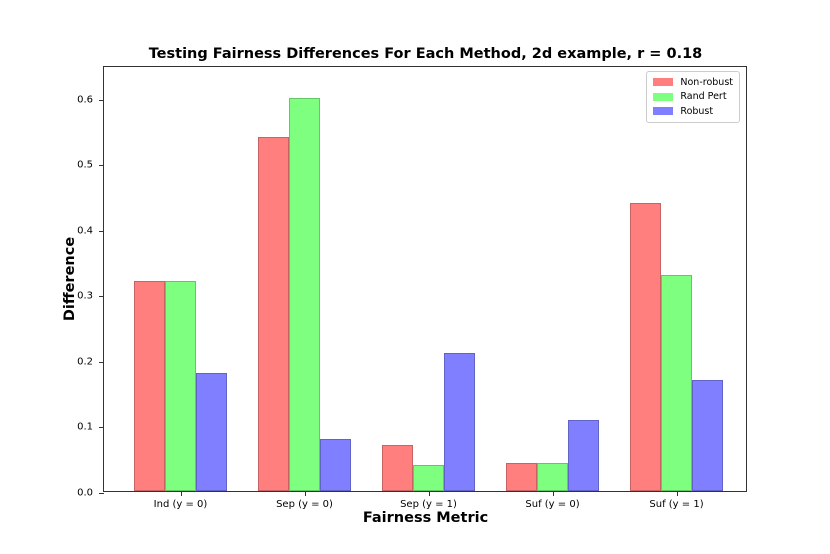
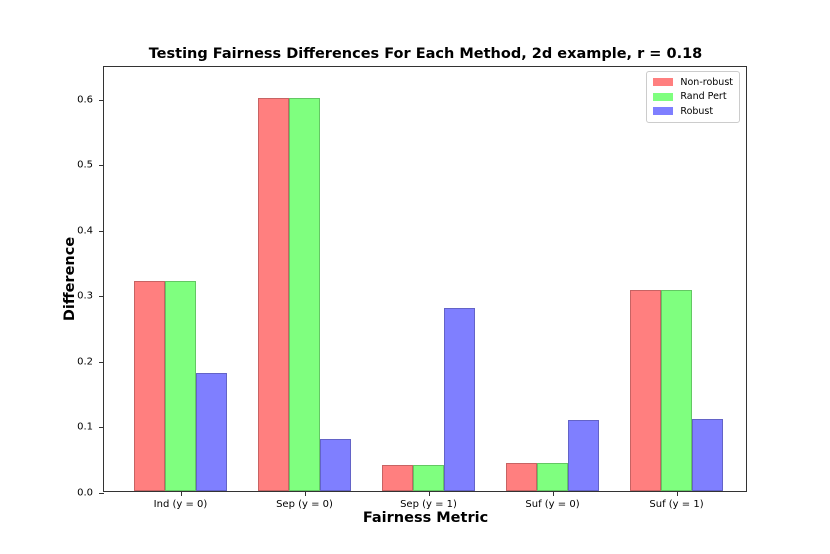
Non-robust/Sep (y = 0): 0.54 -> 0.60
Non-robust/Sep (y = 1): 0.07 -> 0.04
Robust/Sep (y = 1): 0.21 -> 0.28
Non-robust/Suf (y = 1): 0.44 -> 0.31
Rand Pert/Suf (y = 1): 0.33 -> 0.31
Robust/Suf (y = 1): 0.17 -> 0.11
